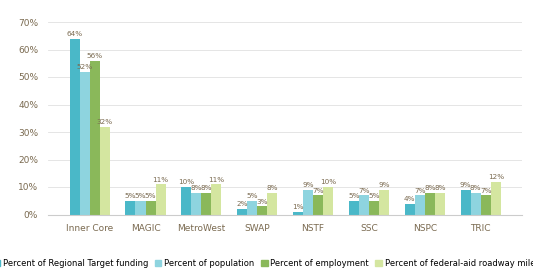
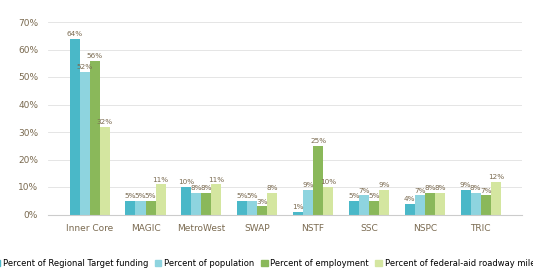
Percent of Regional Target funding/SWAP: 2% -> 5%
Percent of employment/NSTF: 7% -> 25%
